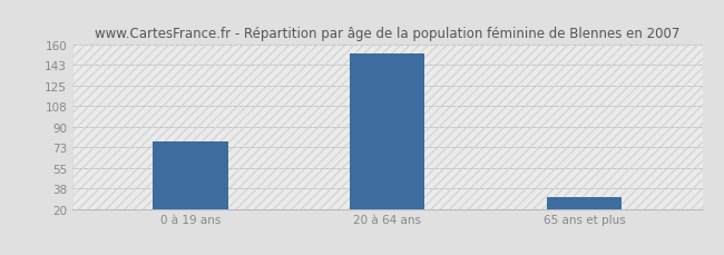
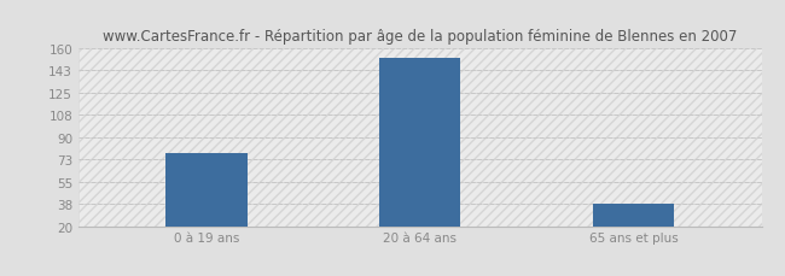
65 ans et plus: 30 -> 38
